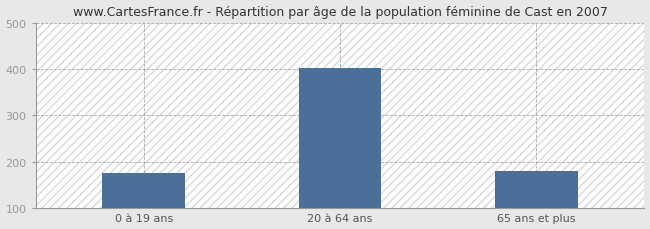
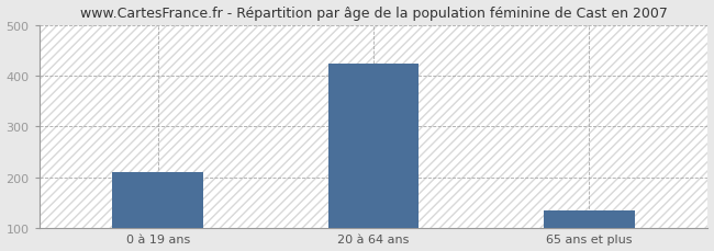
0 à 19 ans: 175 -> 210
20 à 64 ans: 403 -> 425
65 ans et plus: 180 -> 135
